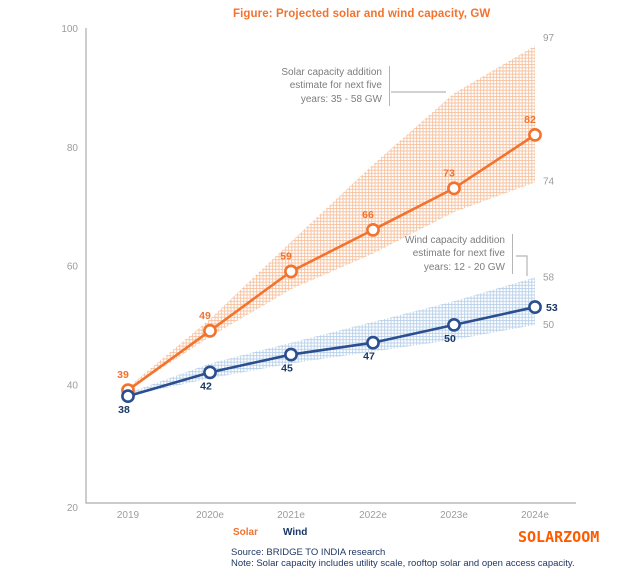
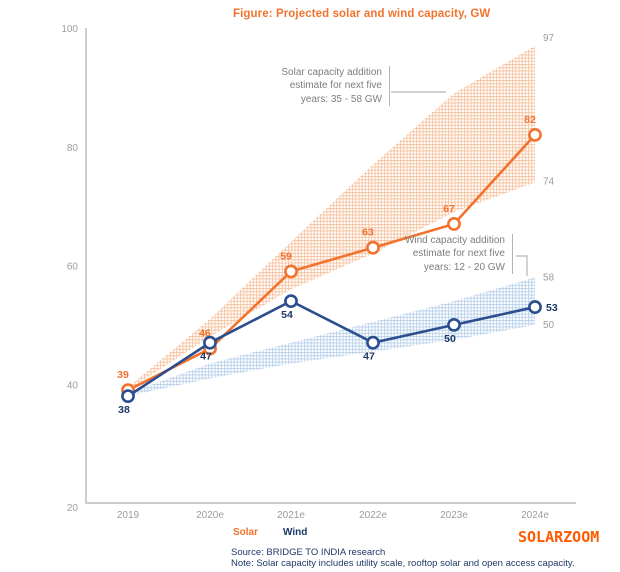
Solar/2020e: 49 -> 46
Wind/2020e: 42 -> 47
Wind/2021e: 45 -> 54
Solar/2022e: 66 -> 63
Solar/2023e: 73 -> 67
